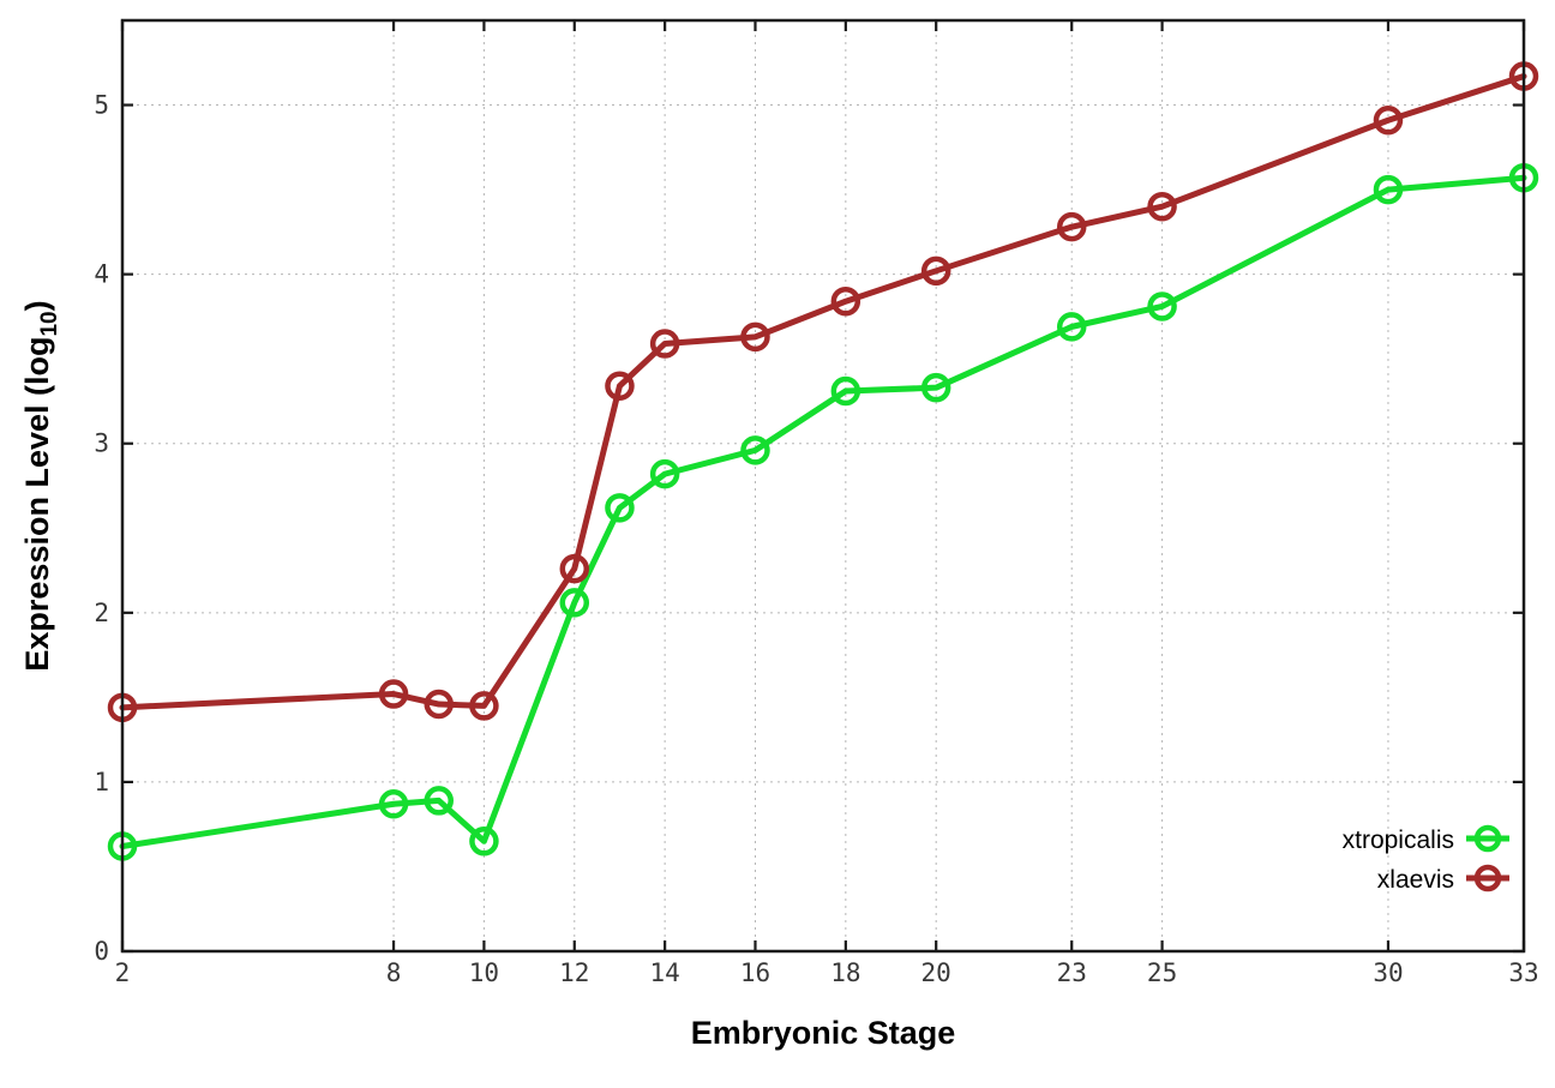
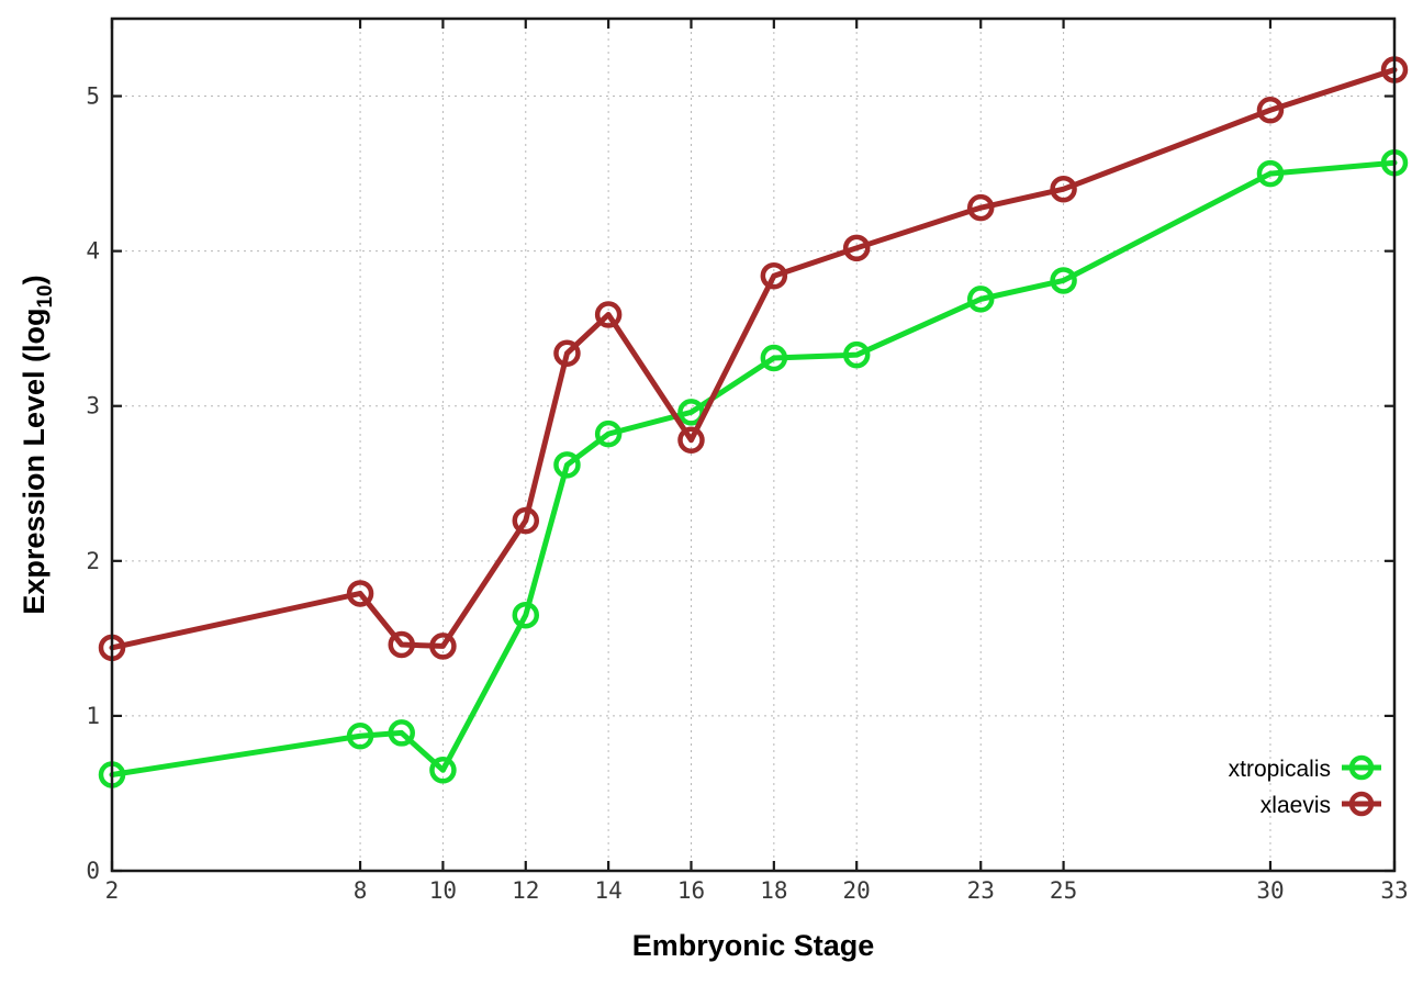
xlaevis/8: 1.52 -> 1.79
xtropicalis/12: 2.06 -> 1.65
xlaevis/16: 3.63 -> 2.78
